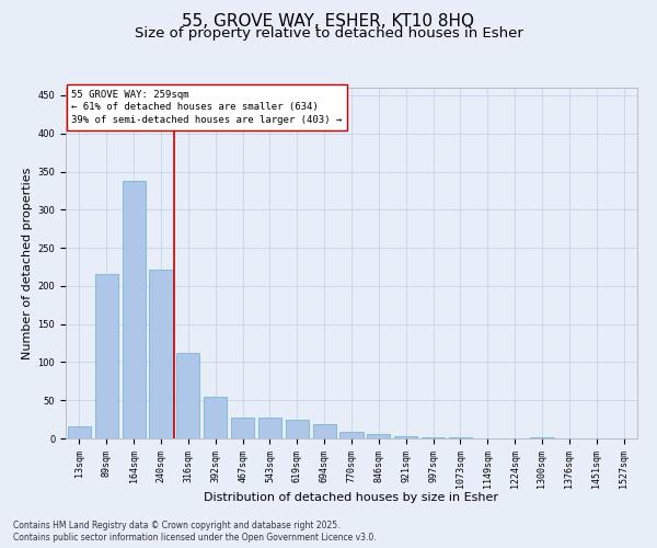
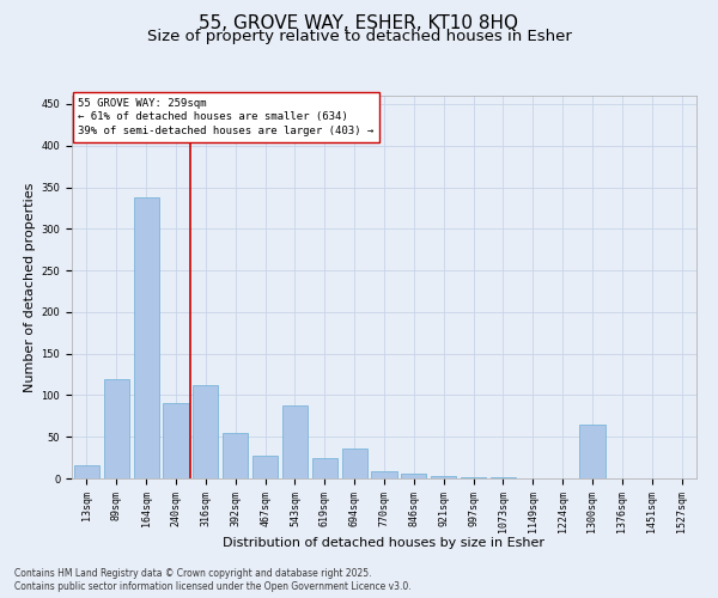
89sqm: 216 -> 120
240sqm: 222 -> 90
543sqm: 27 -> 88
694sqm: 18 -> 36
1300sqm: 1 -> 64
